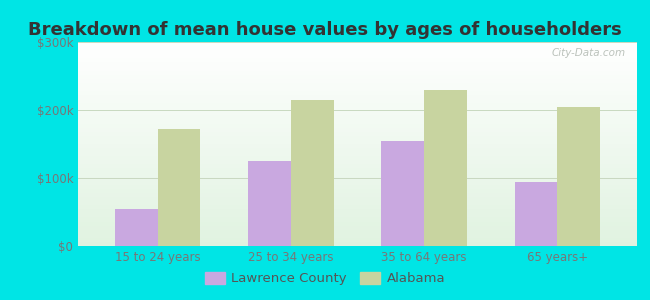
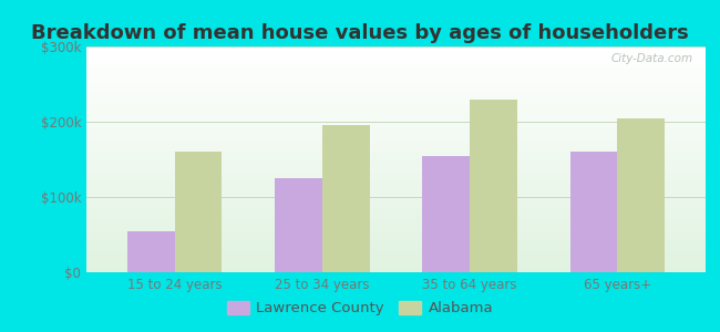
Alabama/15 to 24 years: $172k -> $160k
Alabama/25 to 34 years: $214k -> $195k
Lawrence County/65 years+: $94k -> $160k
